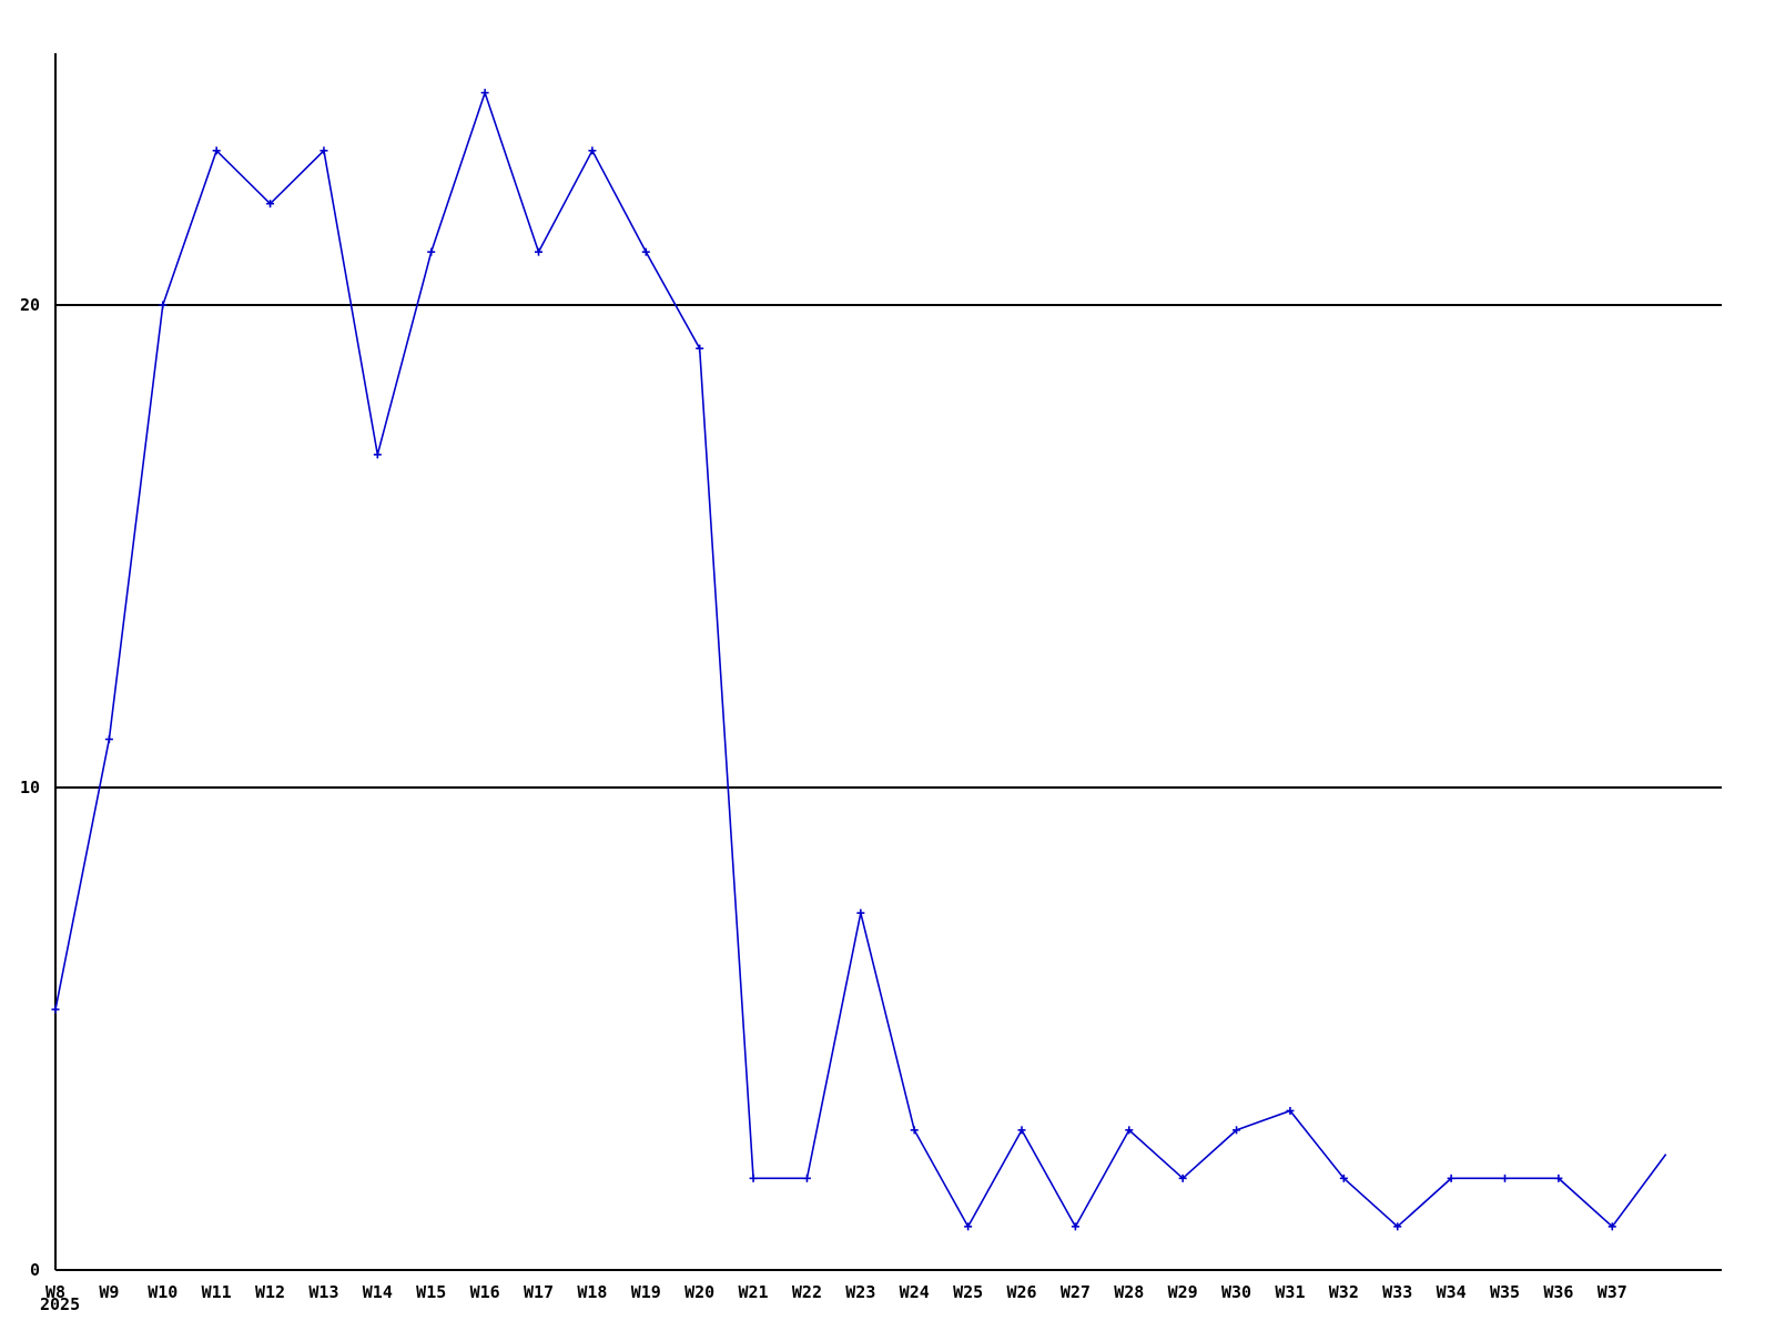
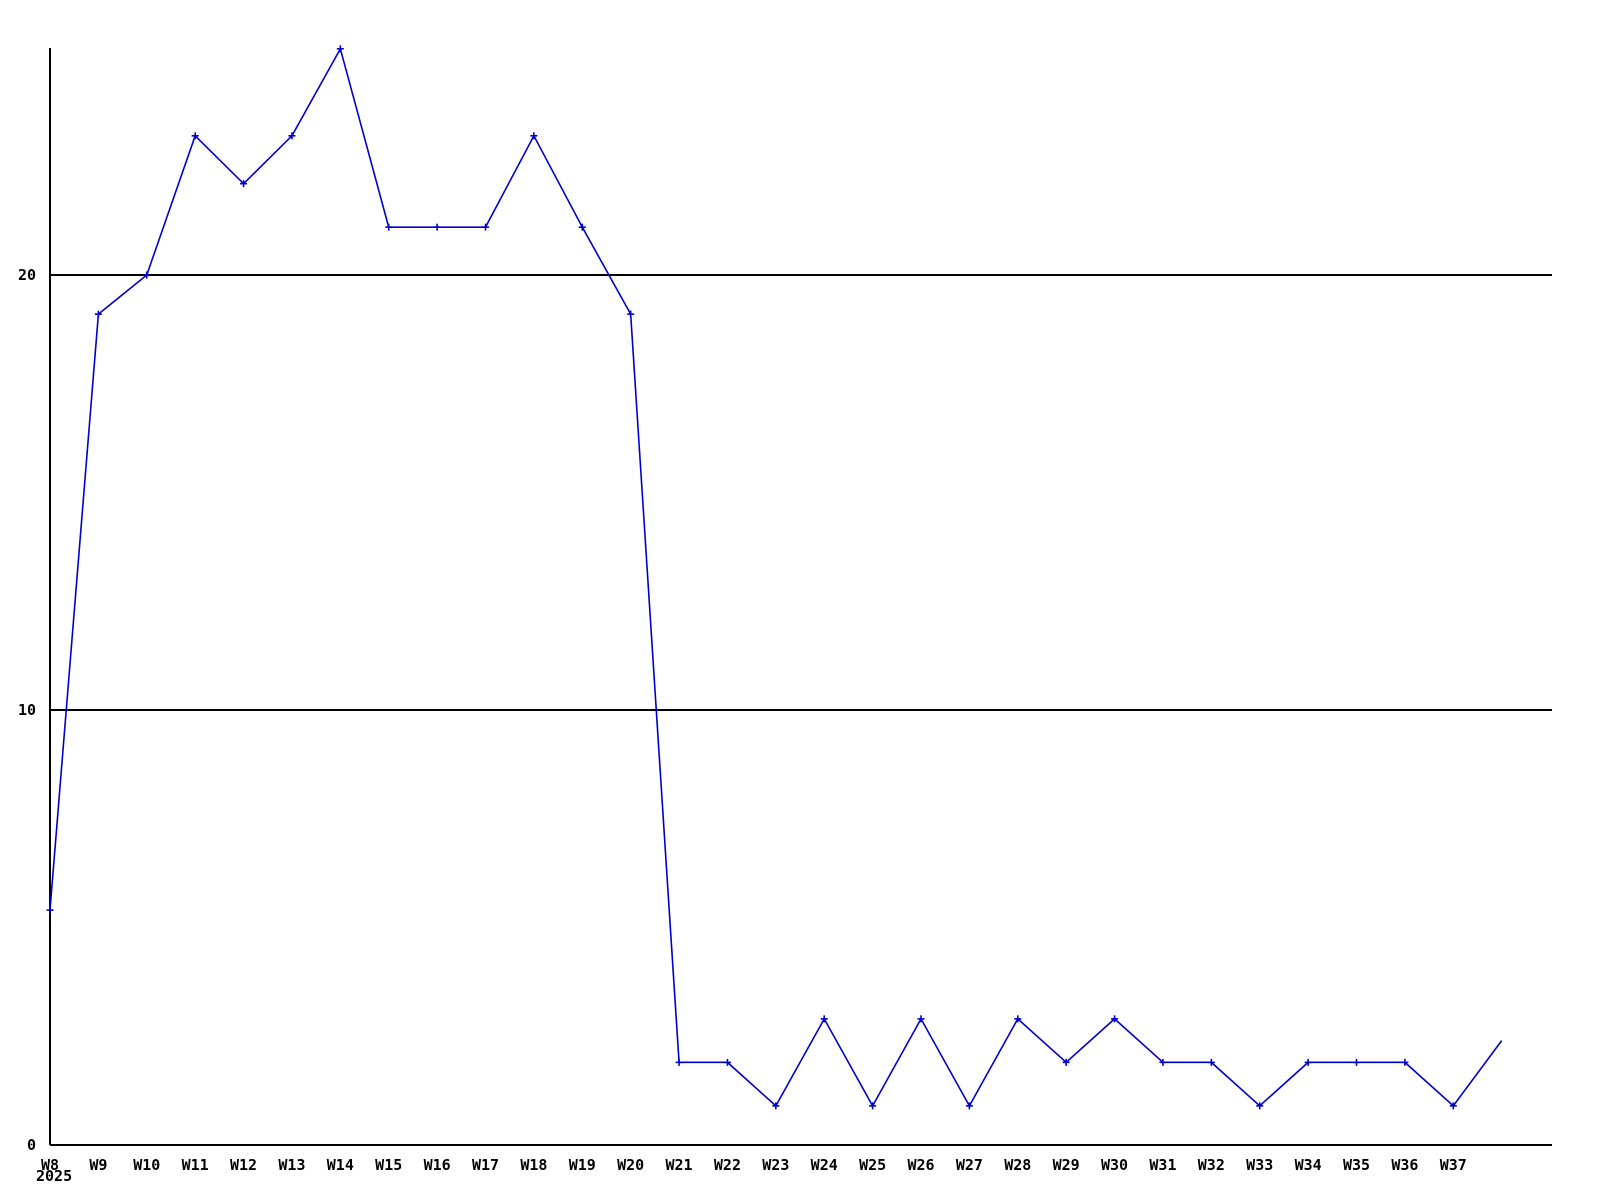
W9: 11.0 -> 19.1
W14: 16.9 -> 25.2
W16: 24.4 -> 21.1
W23: 7.4 -> 0.9
W31: 3.3 -> 1.9
